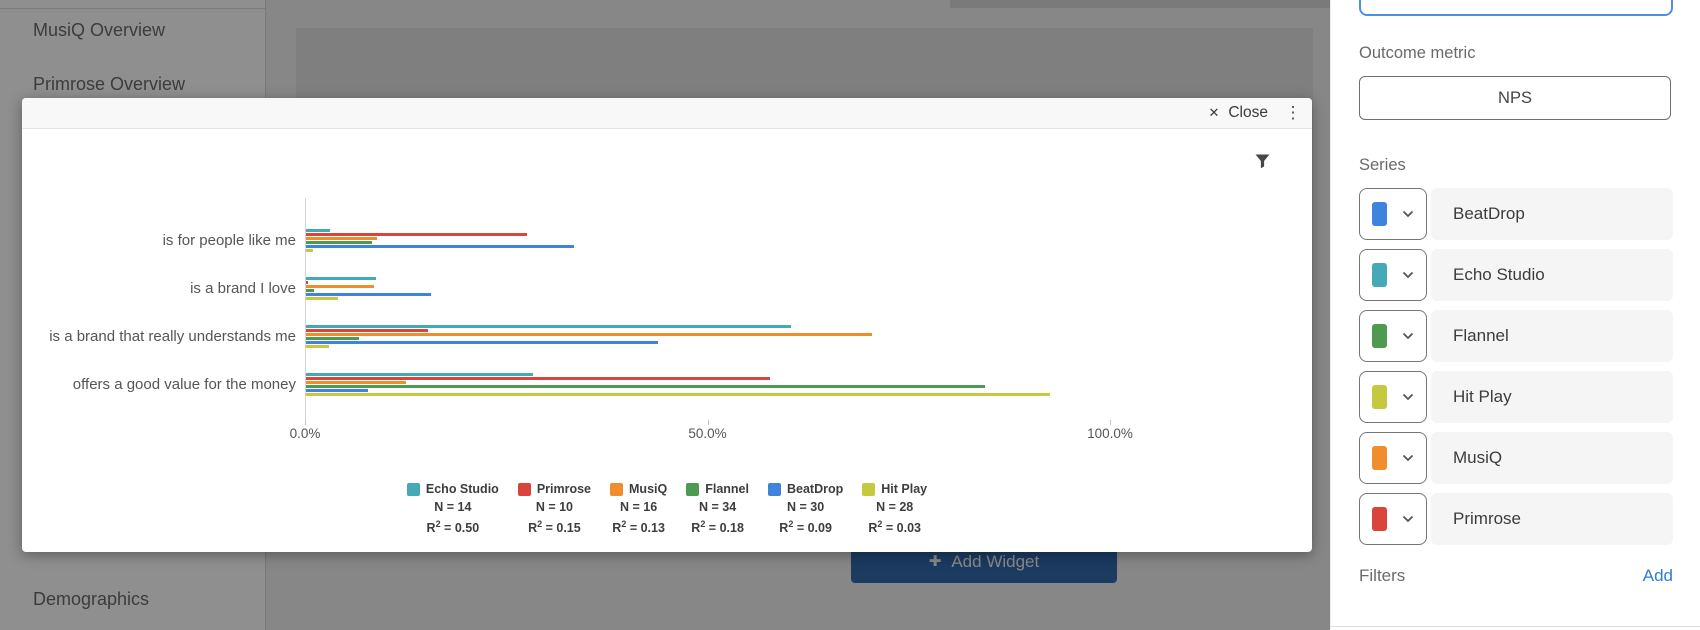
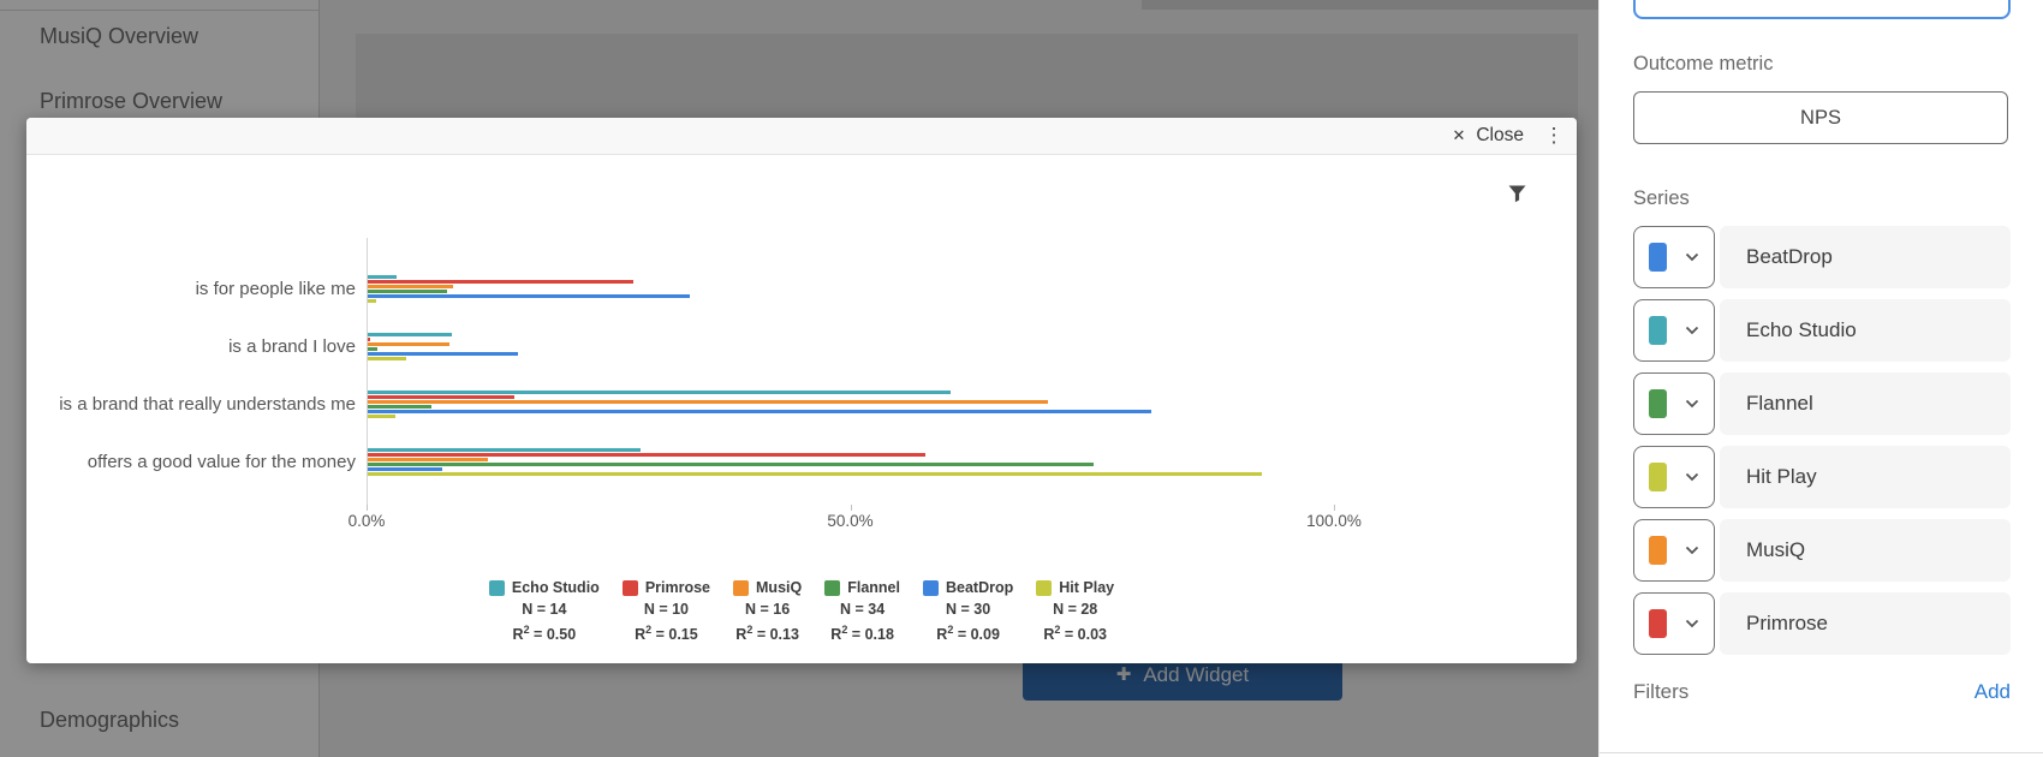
BeatDrop/is a brand that really understands me: 44% -> 81%
Flannel/offers a good value for the money: 84% -> 75%
